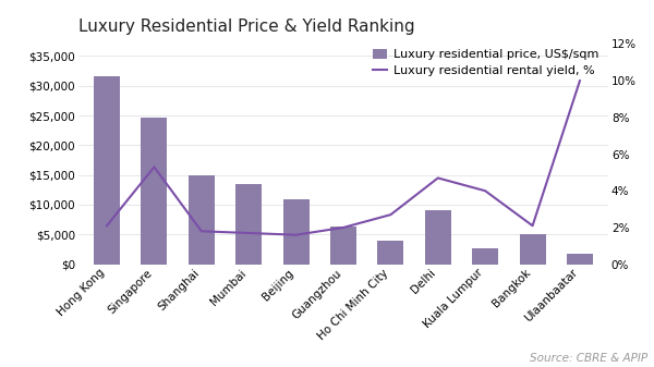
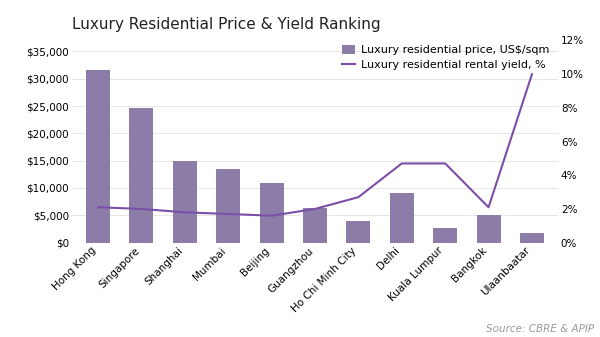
Luxury residential rental yield, %/Singapore: 5.3% -> 2.0%
Luxury residential rental yield, %/Kuala Lumpur: 4.0% -> 4.7%
